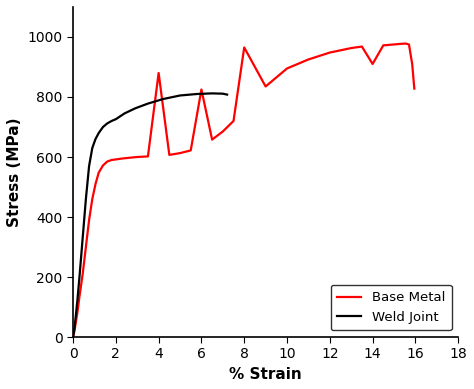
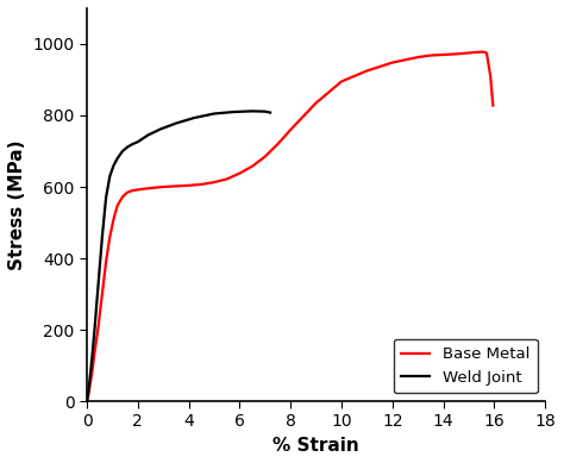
Base Metal/4: 880 -> 604
Base Metal/6: 825 -> 638
Base Metal/8: 965 -> 760
Base Metal/14: 910 -> 970
